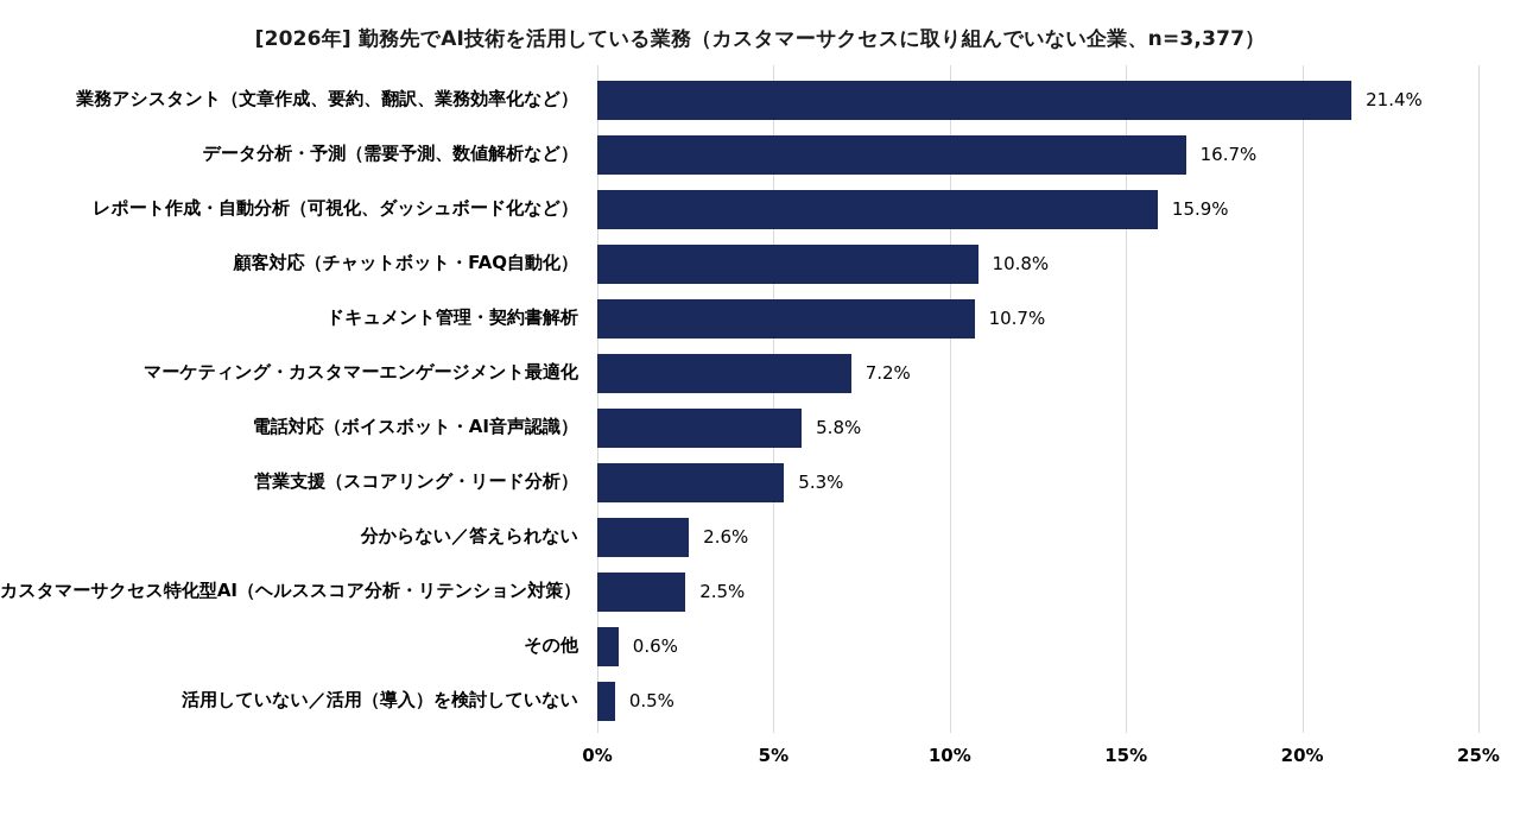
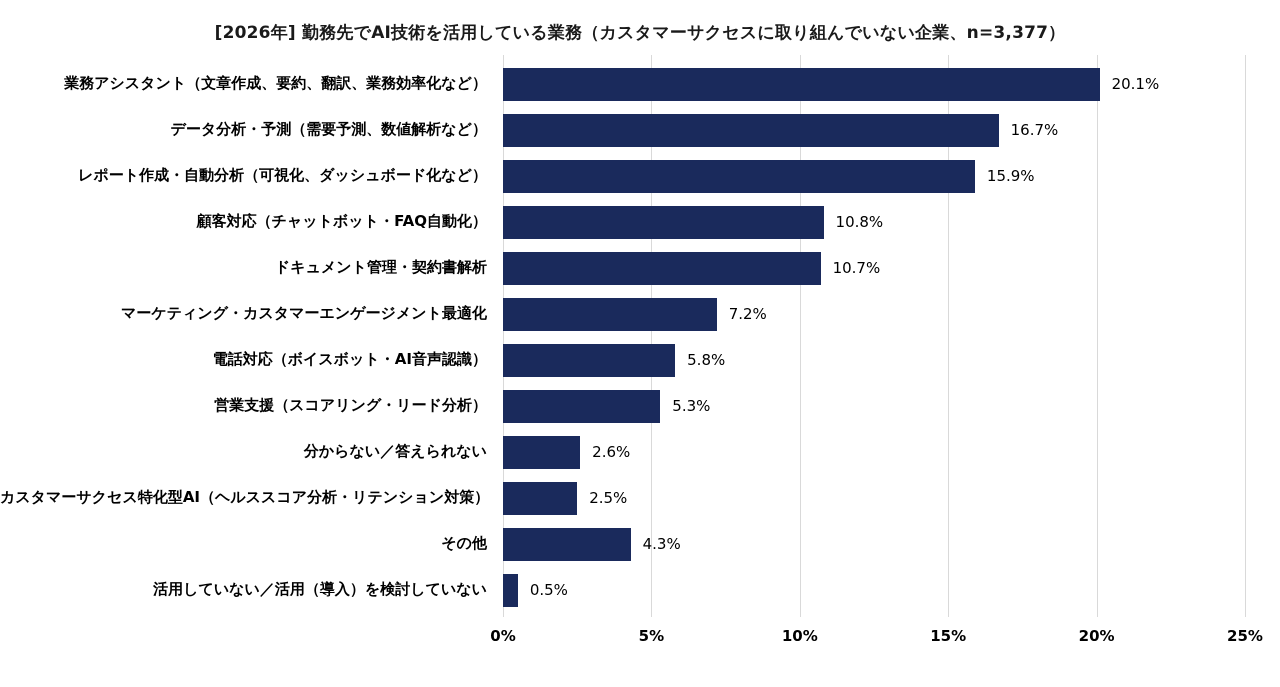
業務アシスタント（文章作成、要約、翻訳、業務効率化など）: 21.4% -> 20.1%
その他: 0.6% -> 4.3%
